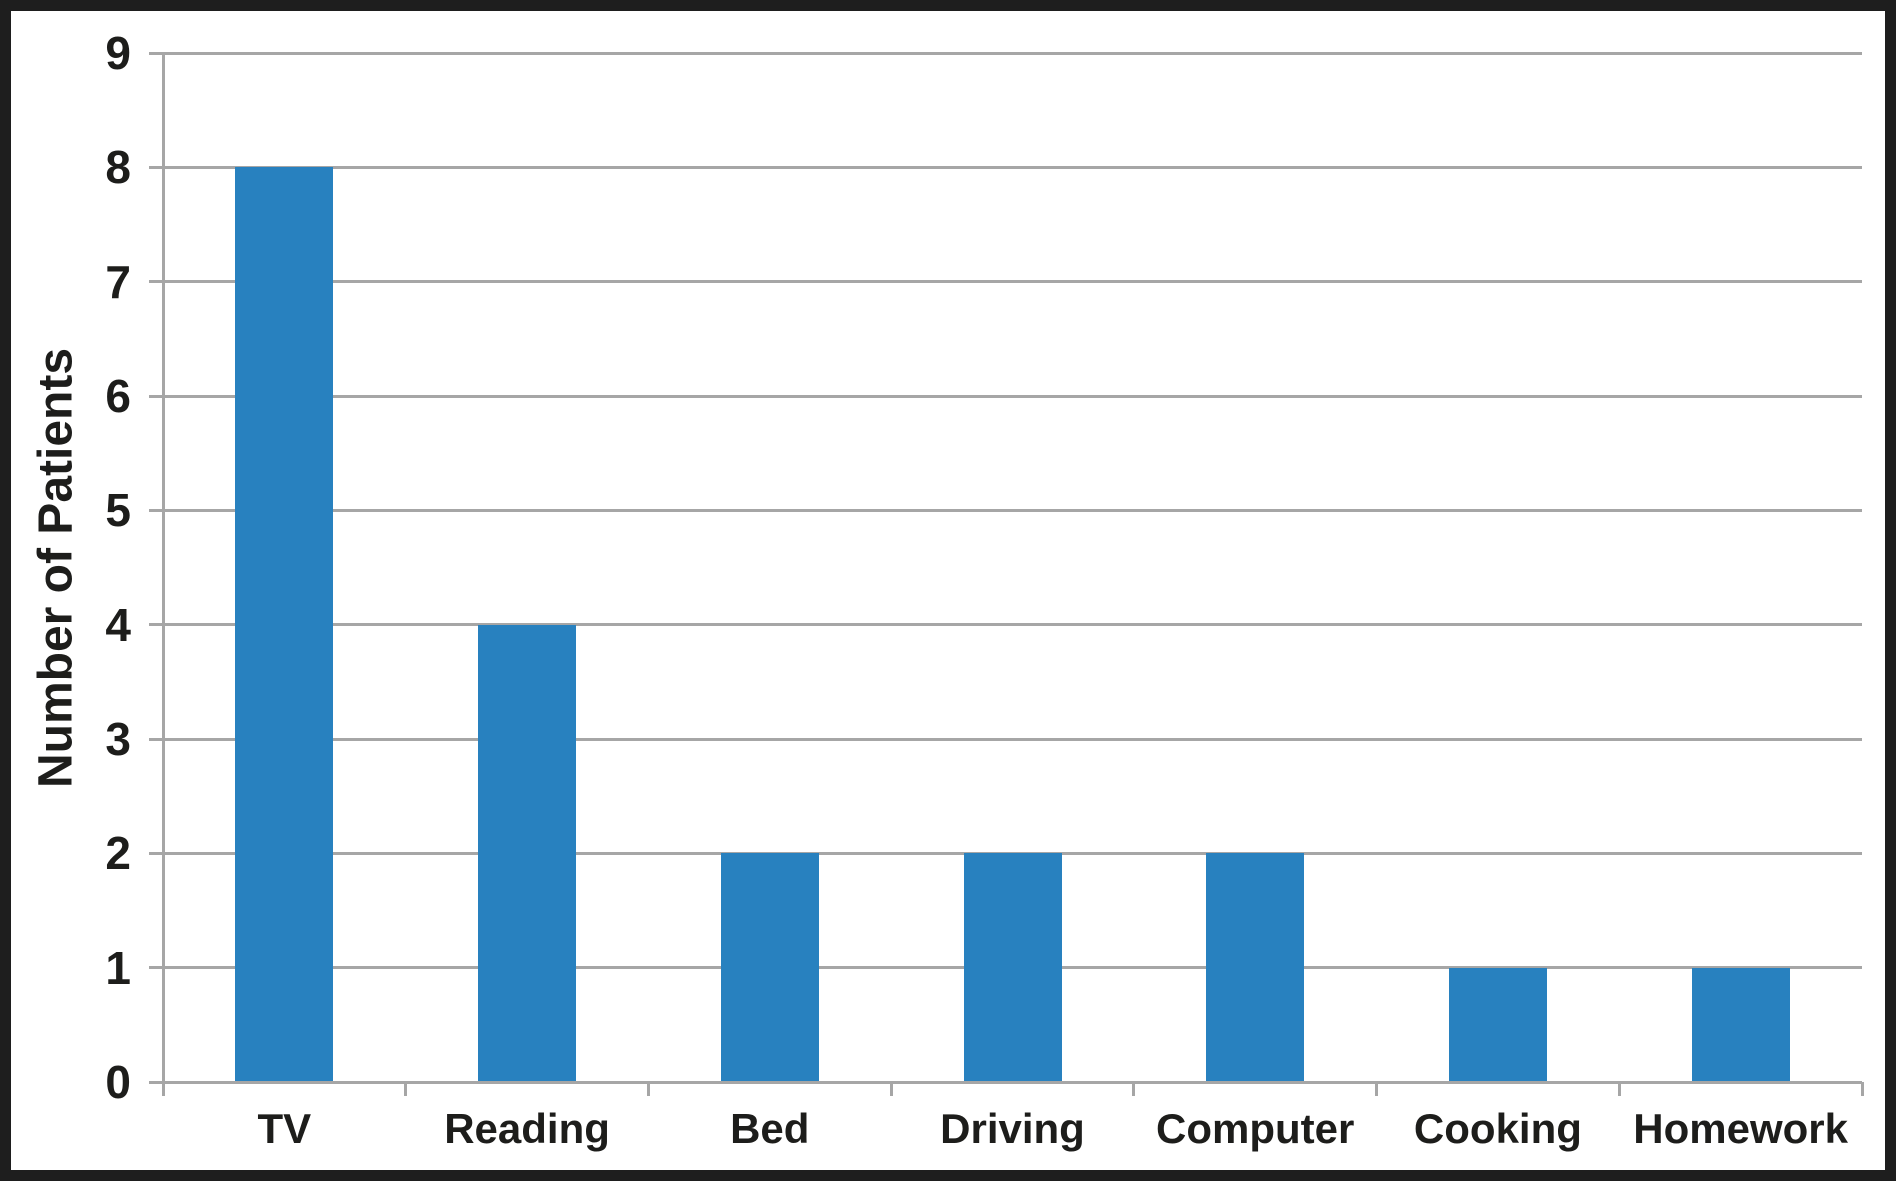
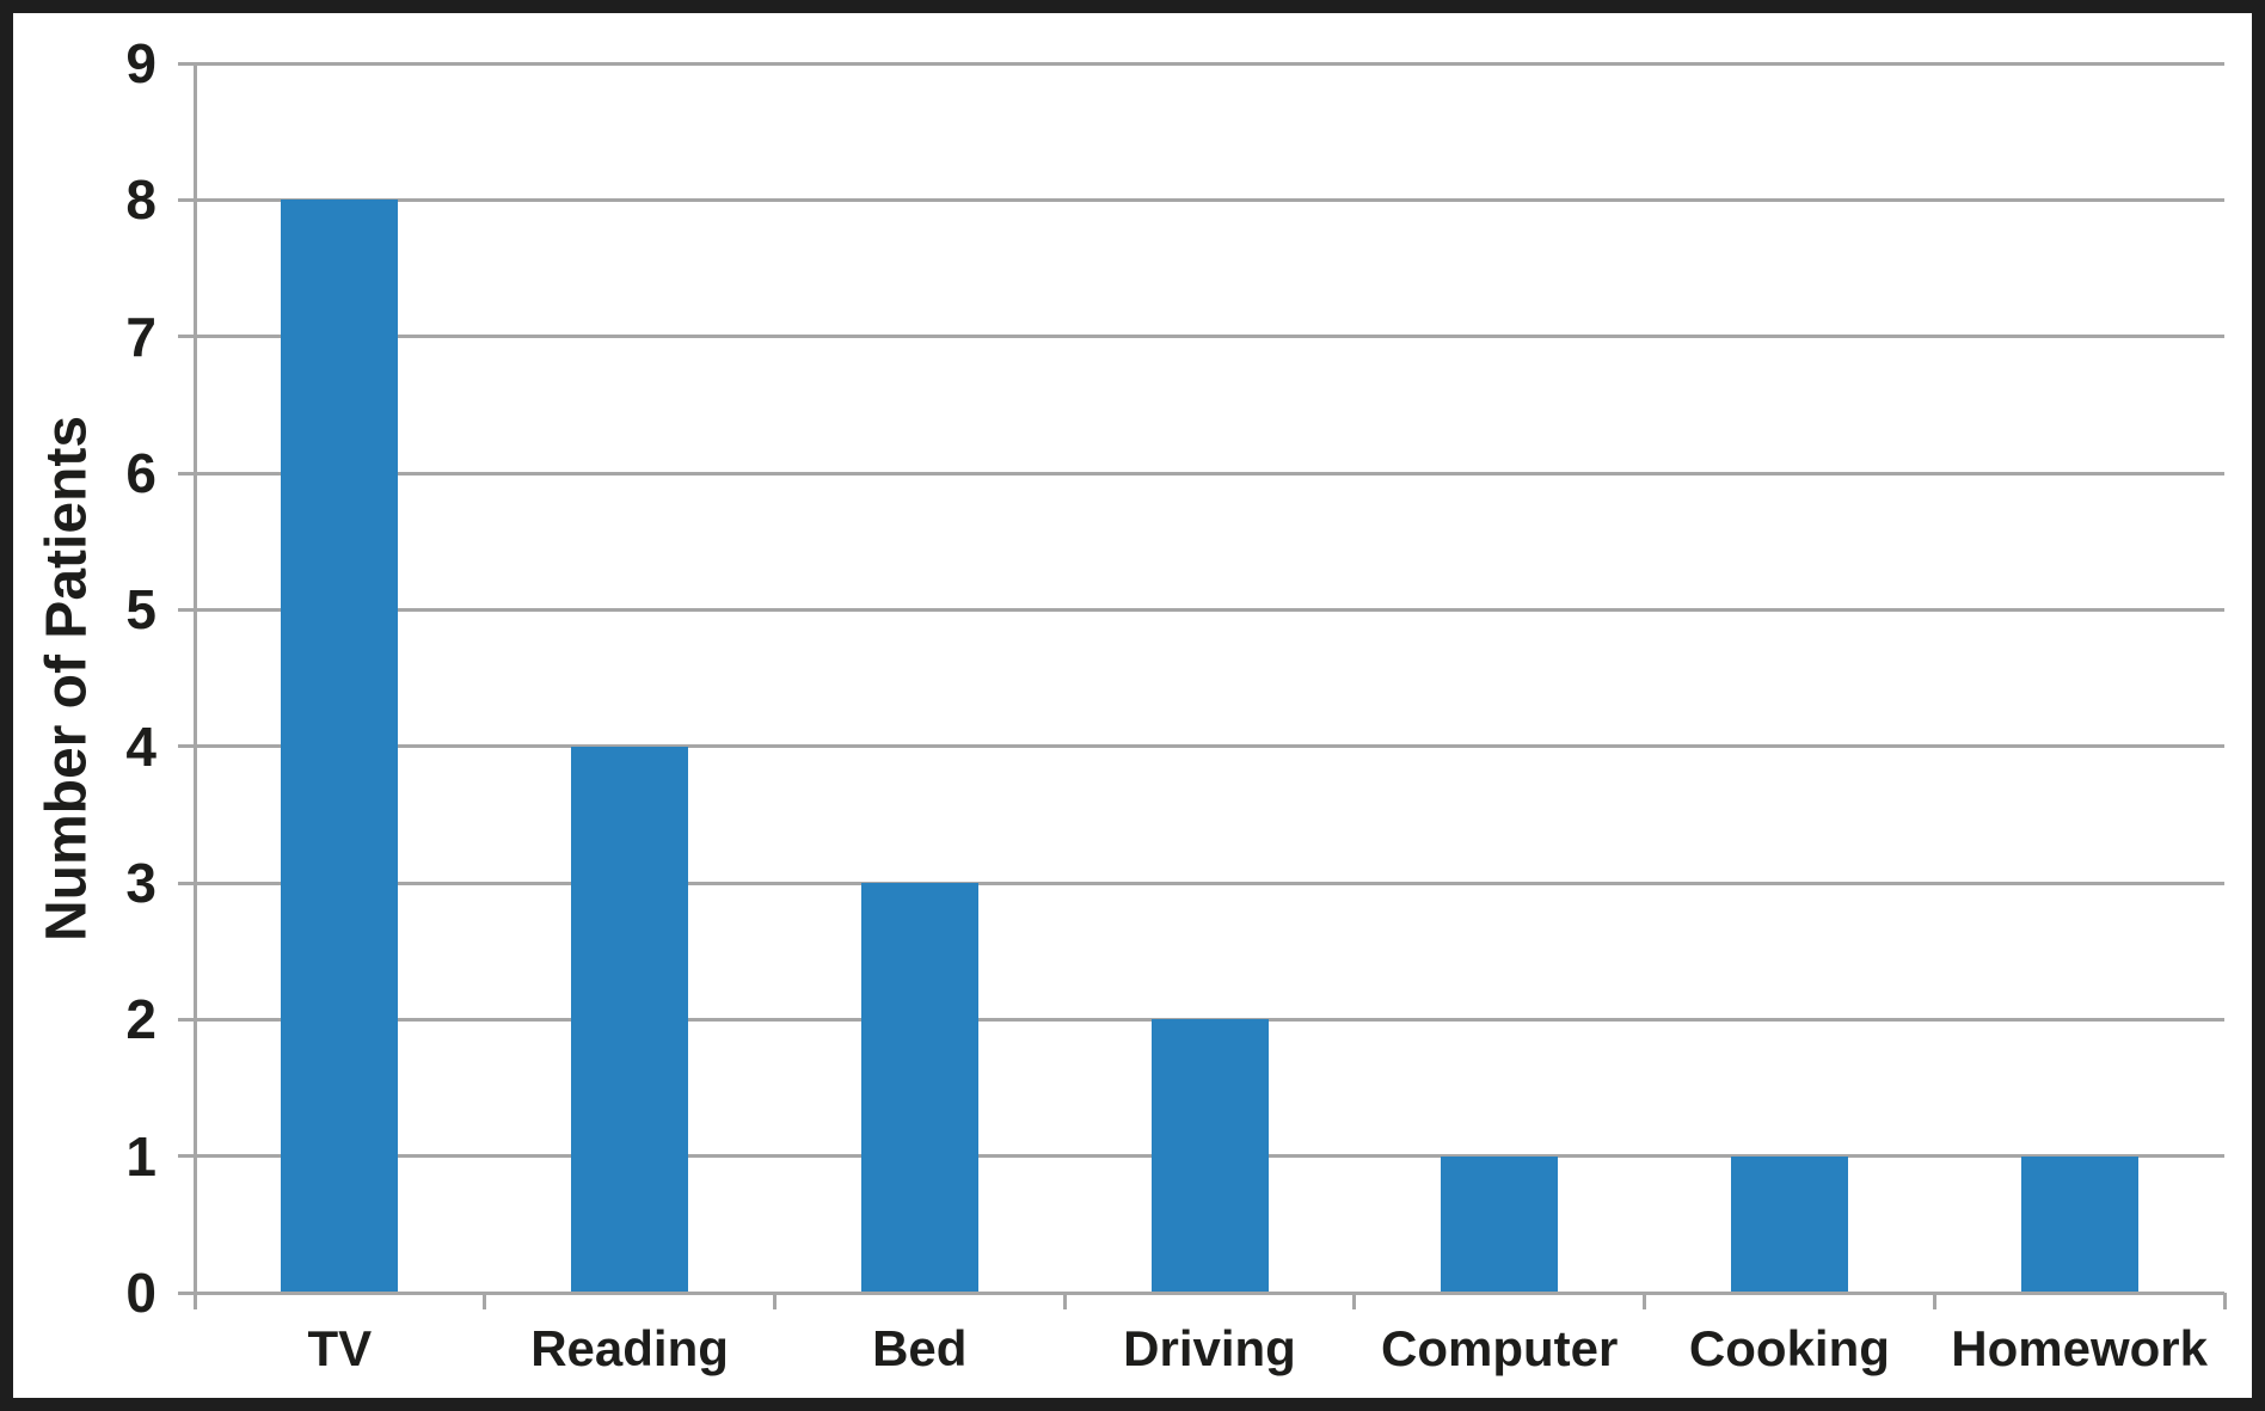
Bed: 2 -> 3
Computer: 2 -> 1
